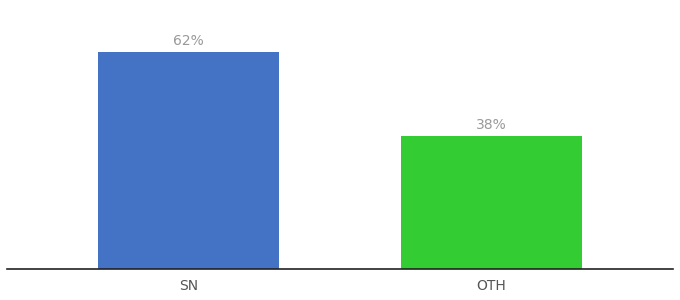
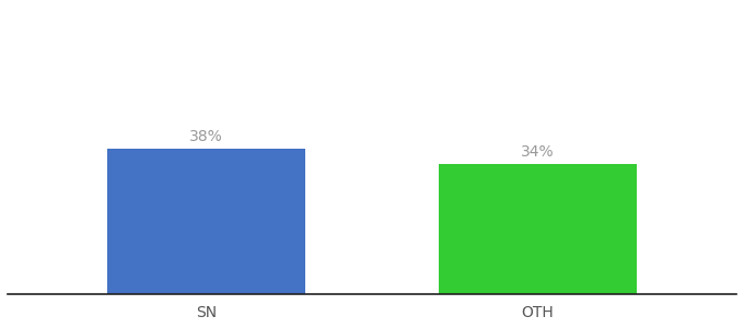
SN: 62% -> 38%
OTH: 38% -> 34%
